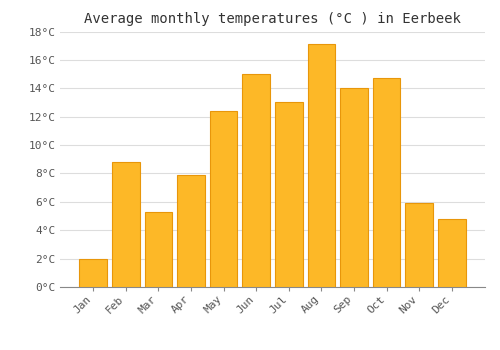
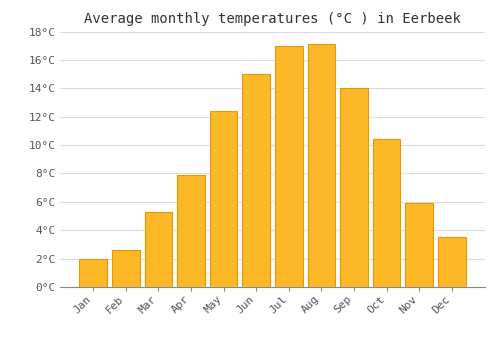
Feb: 8.8°C -> 2.6°C
Jul: 13.0°C -> 17.0°C
Oct: 14.7°C -> 10.4°C
Dec: 4.8°C -> 3.5°C
